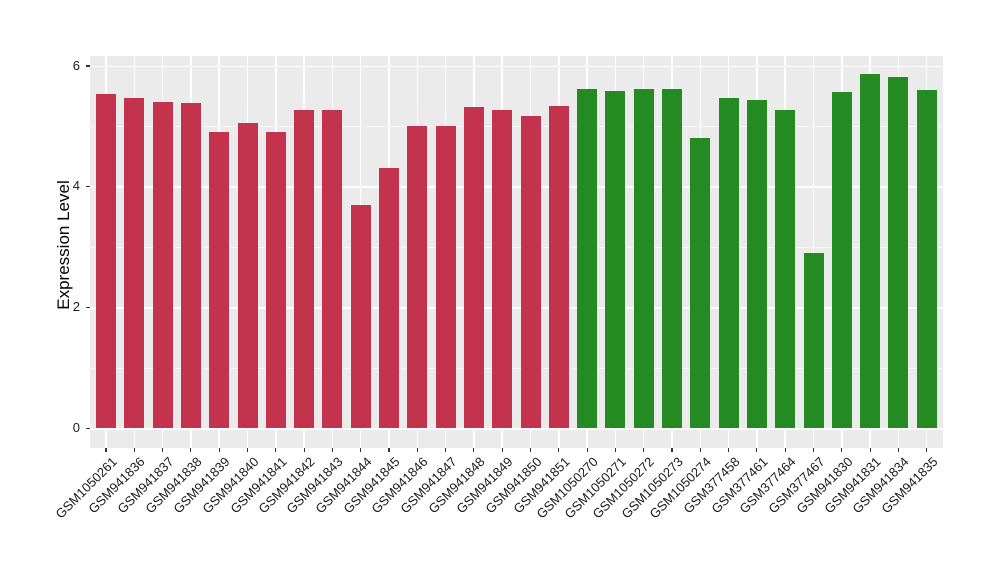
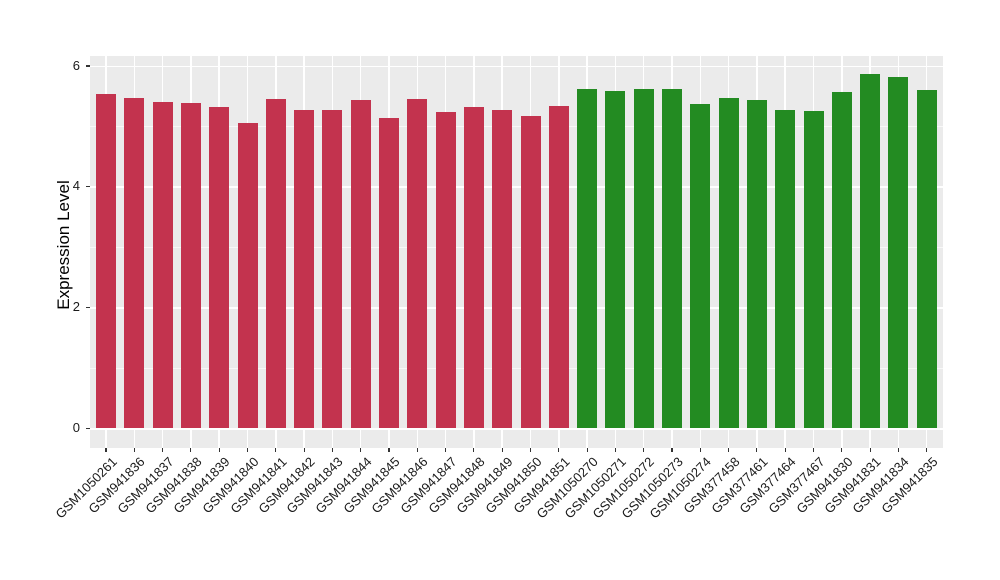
GSM941839: 4.9 -> 5.3
GSM941841: 4.9 -> 5.5
GSM941844: 3.7 -> 5.4
GSM941845: 4.3 -> 5.1
GSM941846: 5.0 -> 5.5
GSM941847: 5.0 -> 5.2
GSM1050274: 4.8 -> 5.4
GSM377467: 2.9 -> 5.2
